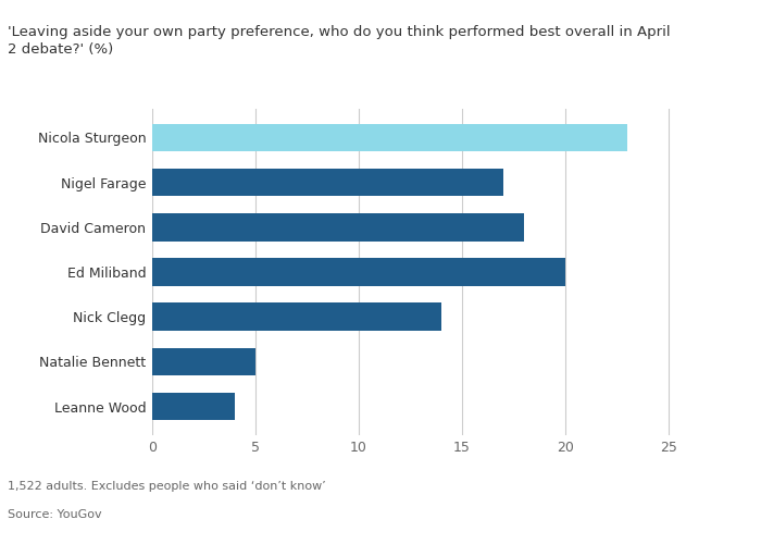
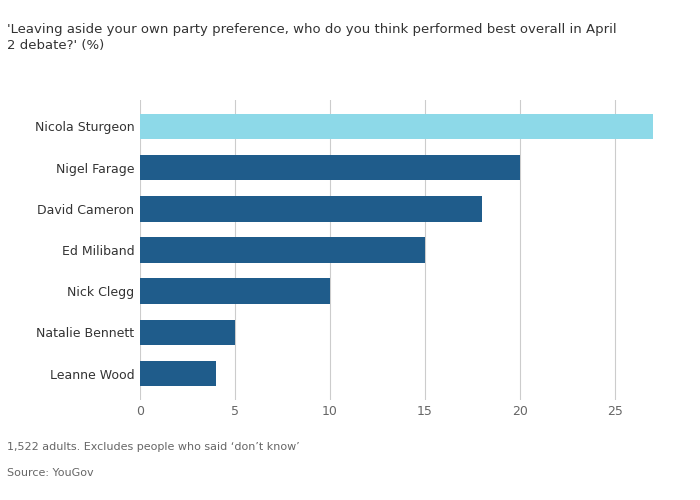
Nicola Sturgeon: 23 -> 27
Nigel Farage: 17 -> 20
Ed Miliband: 20 -> 15
Nick Clegg: 14 -> 10
